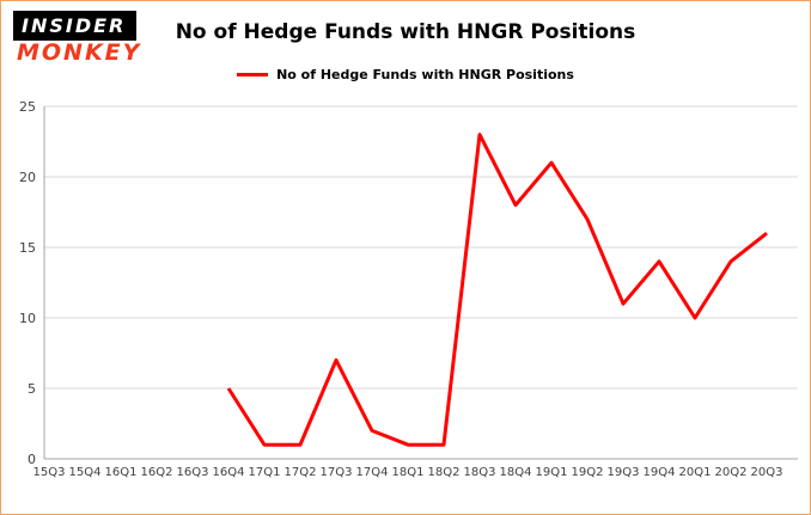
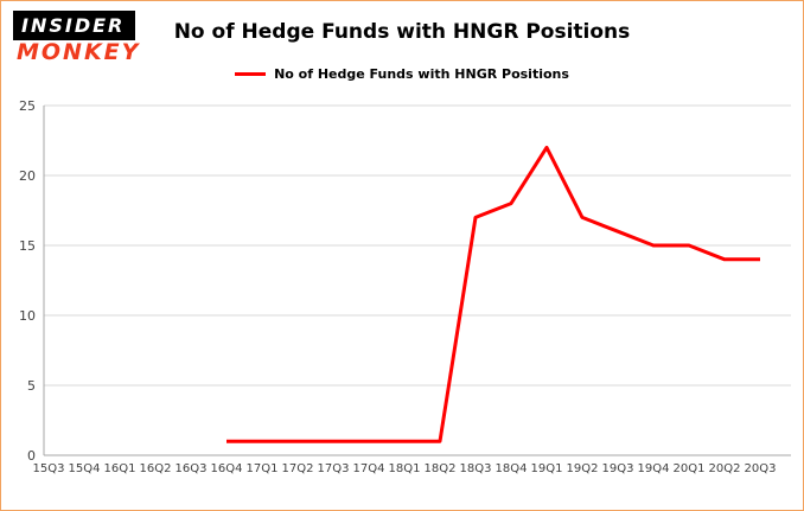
16Q4: 5 -> 1
17Q3: 7 -> 1
17Q4: 2 -> 1
18Q3: 23 -> 17
19Q1: 21 -> 22
19Q3: 11 -> 16
19Q4: 14 -> 15
20Q1: 10 -> 15
20Q3: 16 -> 14
